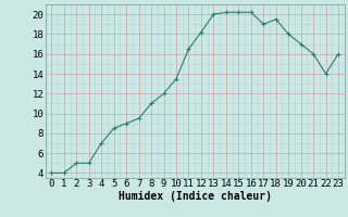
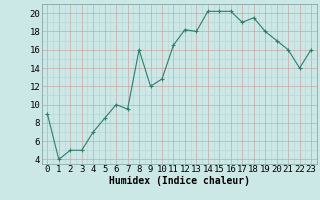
0: 4.0 -> 9.0
6: 9.0 -> 10.0
8: 11.0 -> 16.0
10: 13.5 -> 12.8
13: 20.0 -> 18.0
